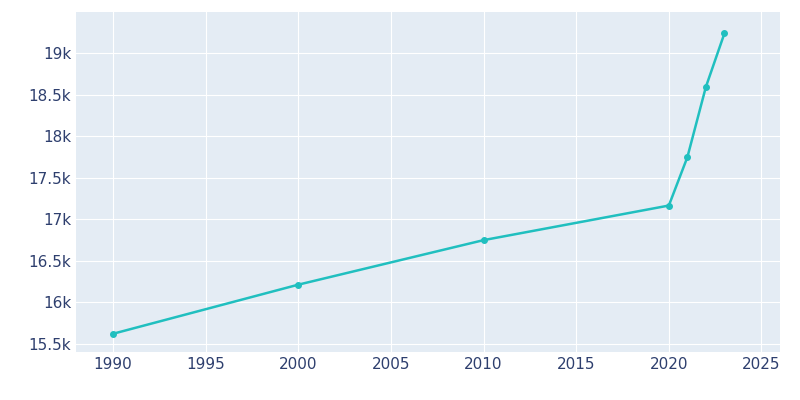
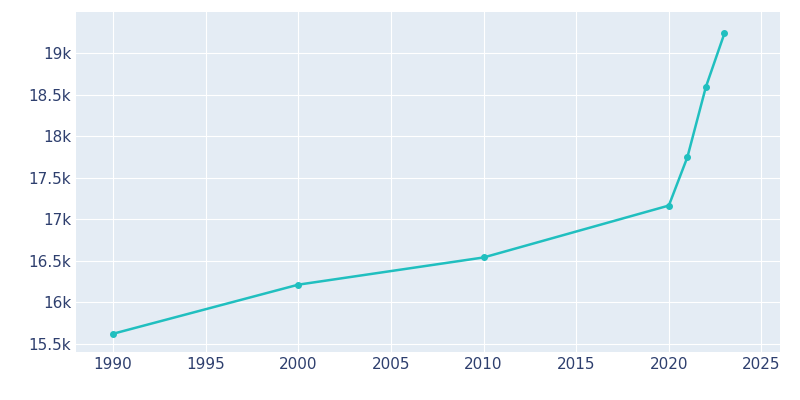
2010: 16.75k -> 16.54k
